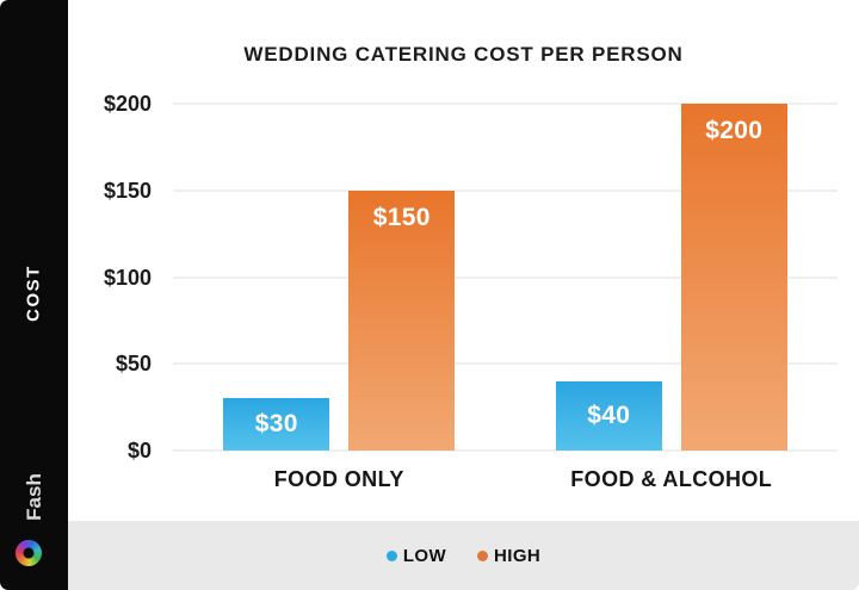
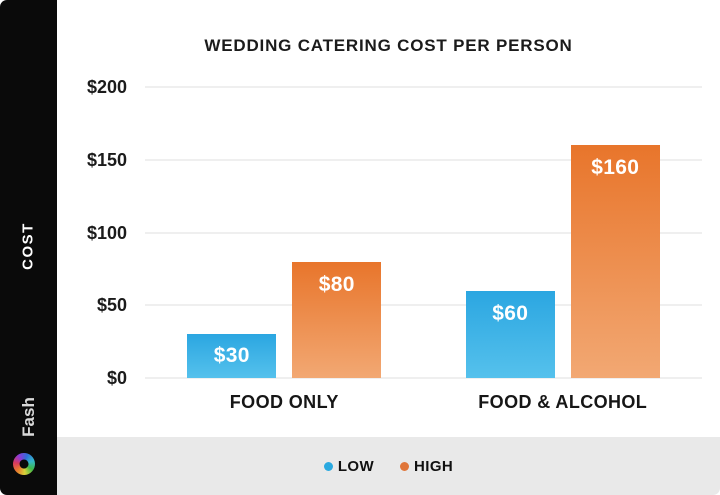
HIGH/FOOD ONLY: $150 -> $80
LOW/FOOD & ALCOHOL: $40 -> $60
HIGH/FOOD & ALCOHOL: $200 -> $160
